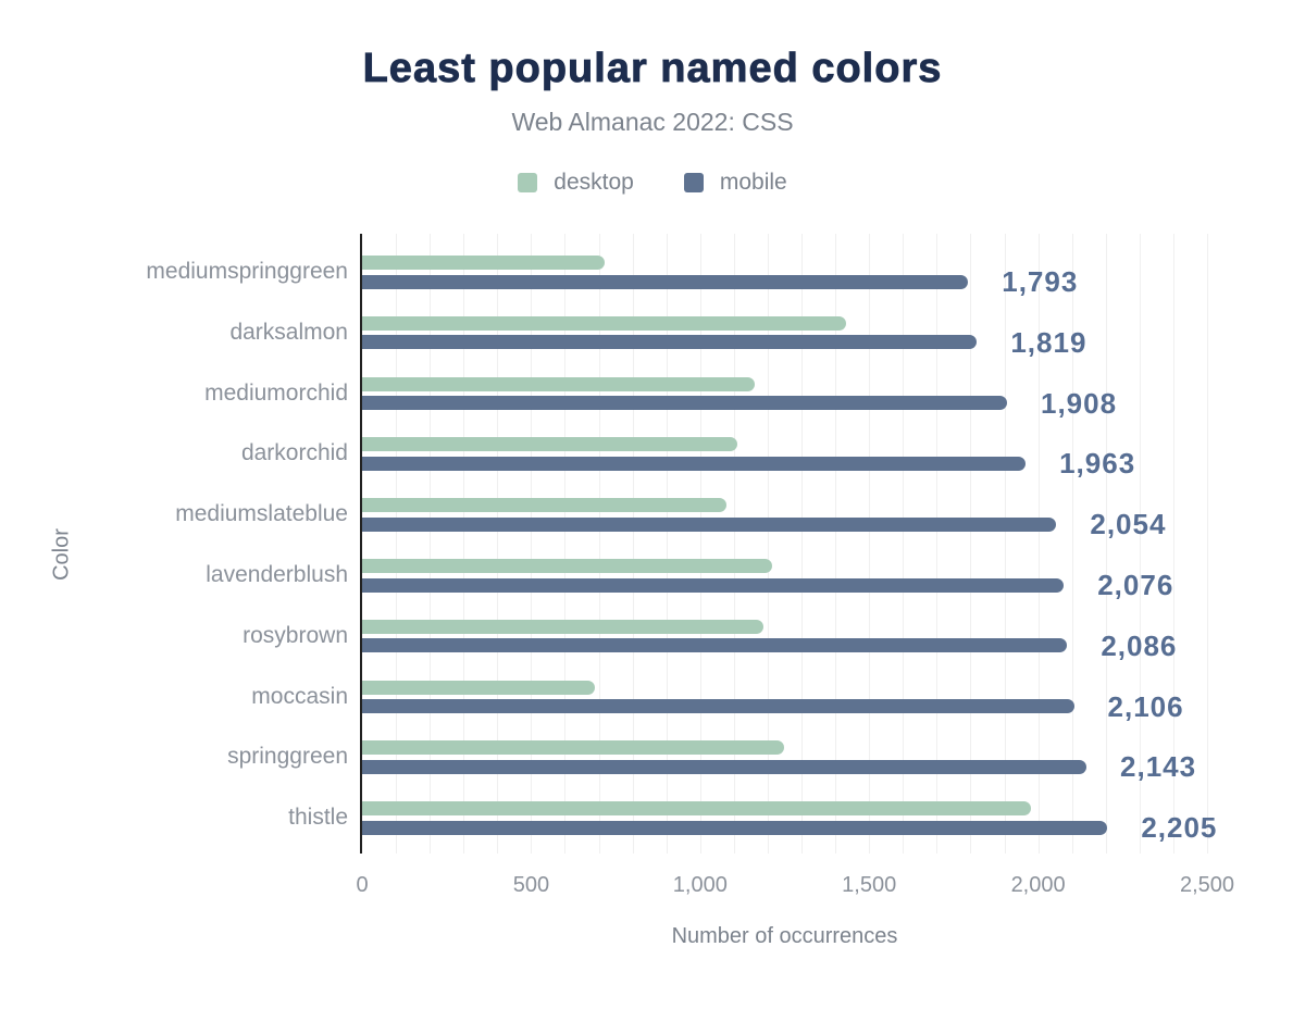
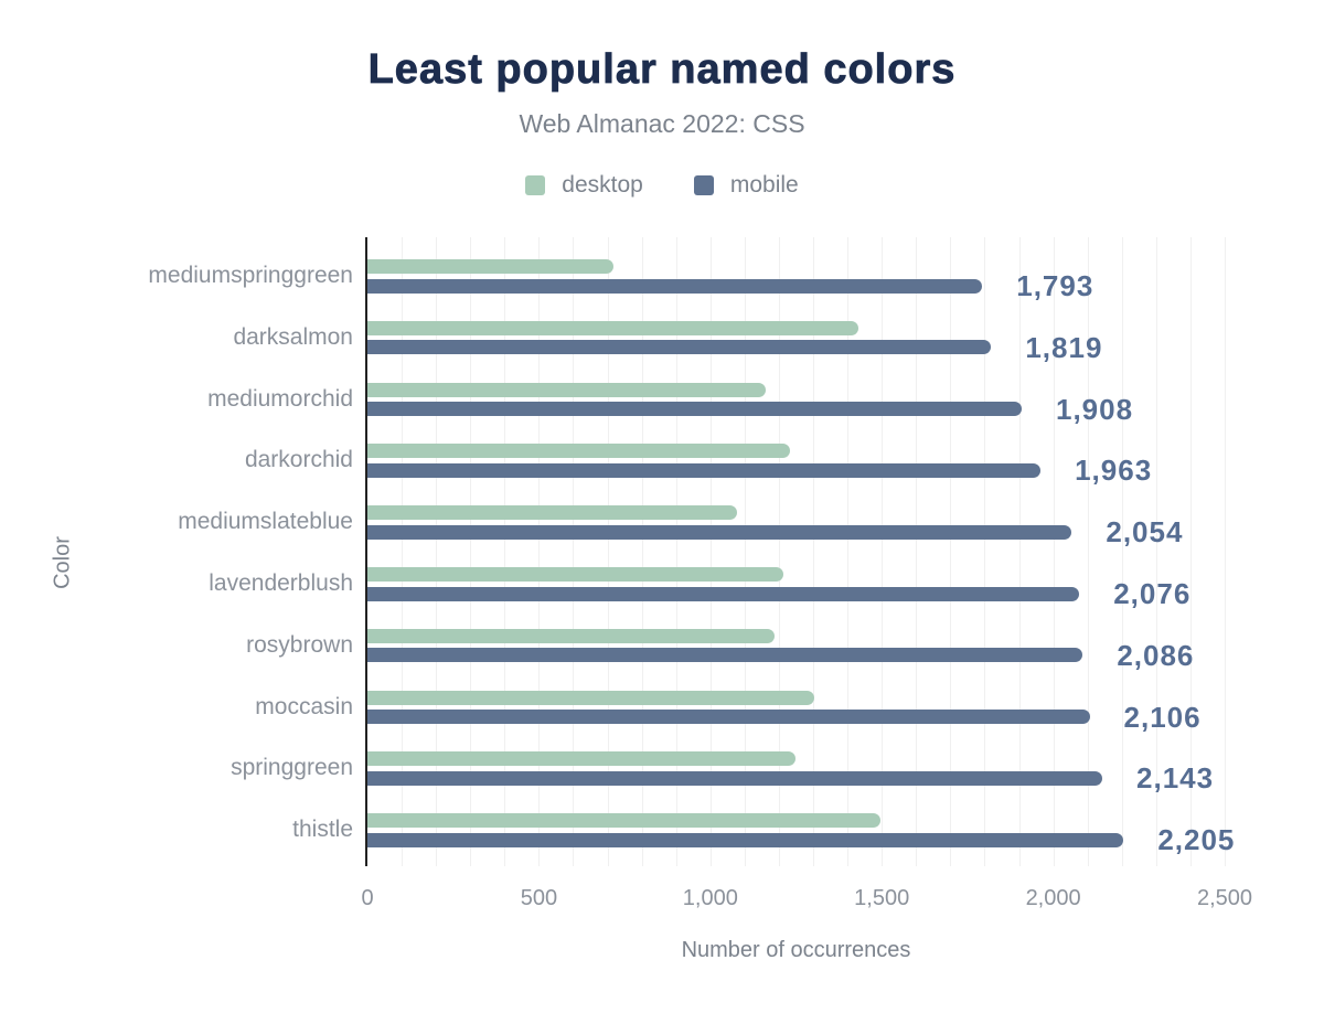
desktop/darkorchid: 1110 -> 1230
desktop/moccasin: 690 -> 1300
desktop/thistle: 1980 -> 1500
